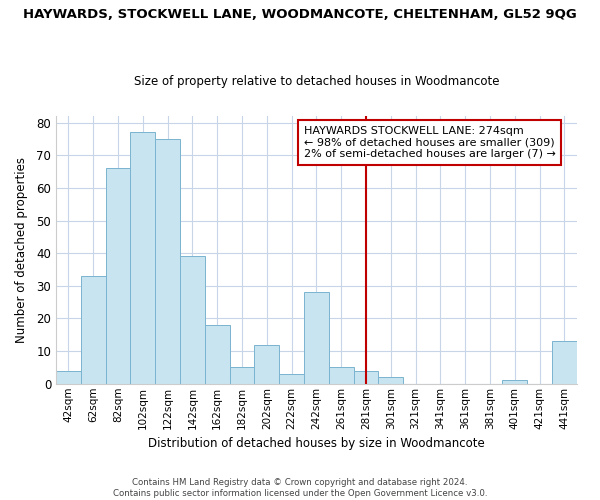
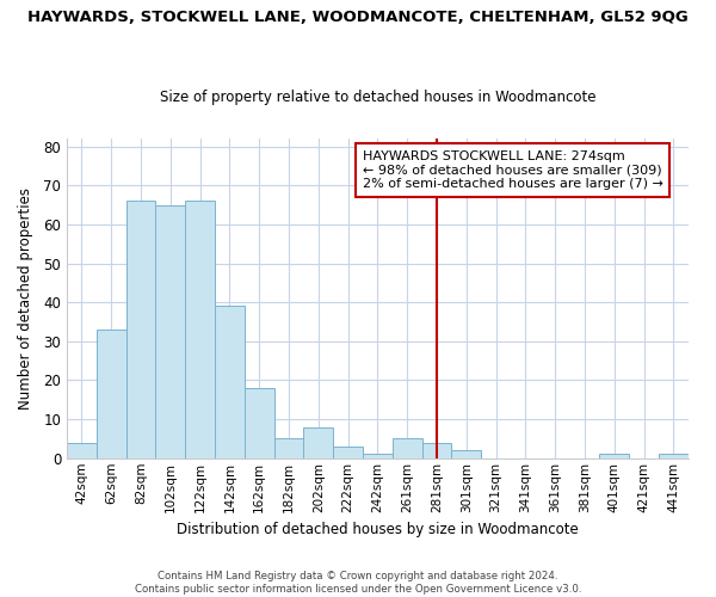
102sqm: 77 -> 65
122sqm: 75 -> 66
202sqm: 12 -> 8
242sqm: 28 -> 1
441sqm: 13 -> 1
